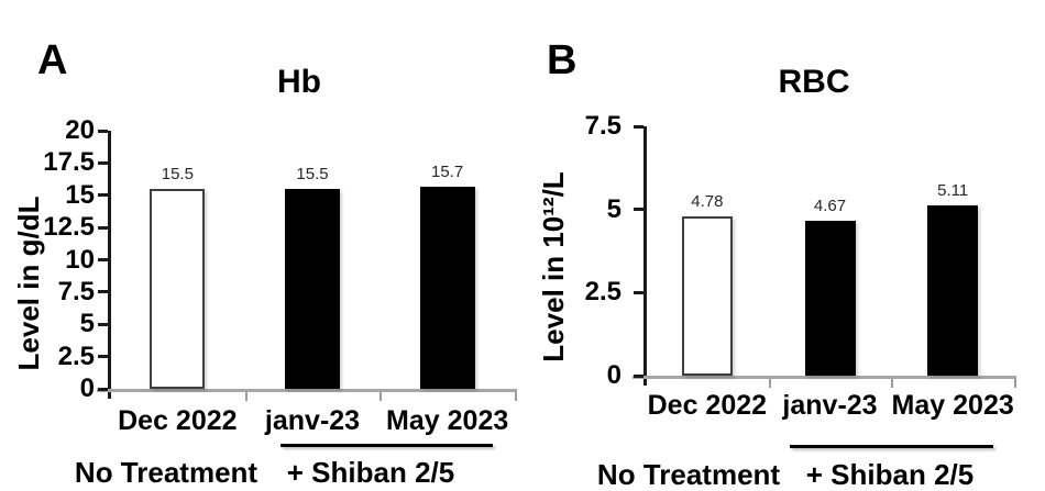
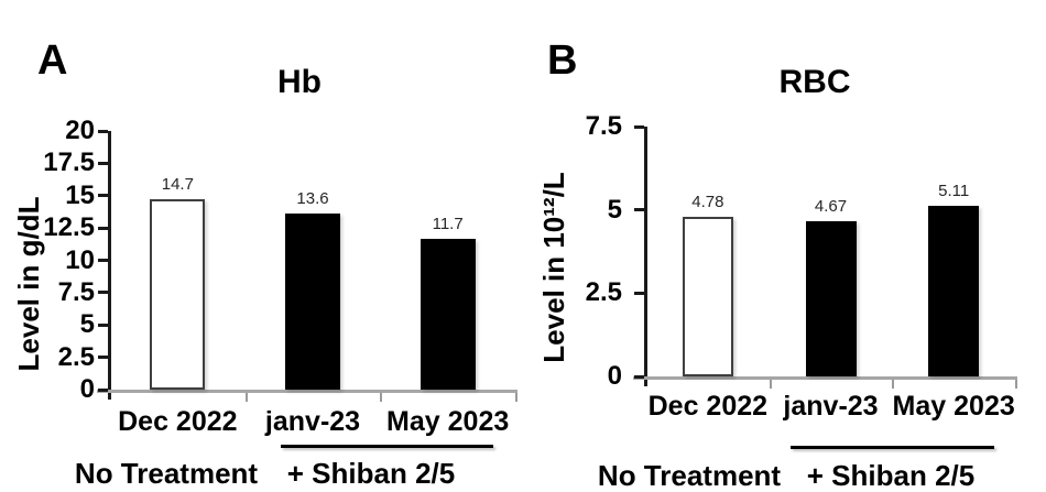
Hb/Dec 2022: 15.5 -> 14.7
Hb/janv-23: 15.5 -> 13.6
Hb/May 2023: 15.7 -> 11.7
